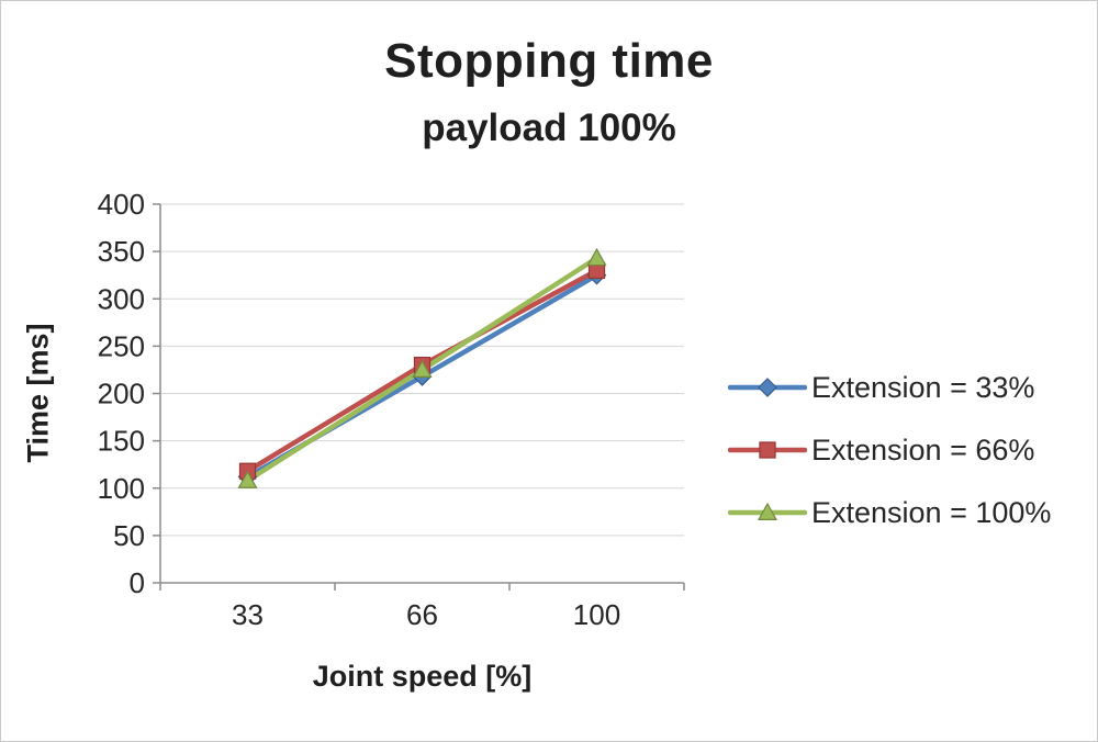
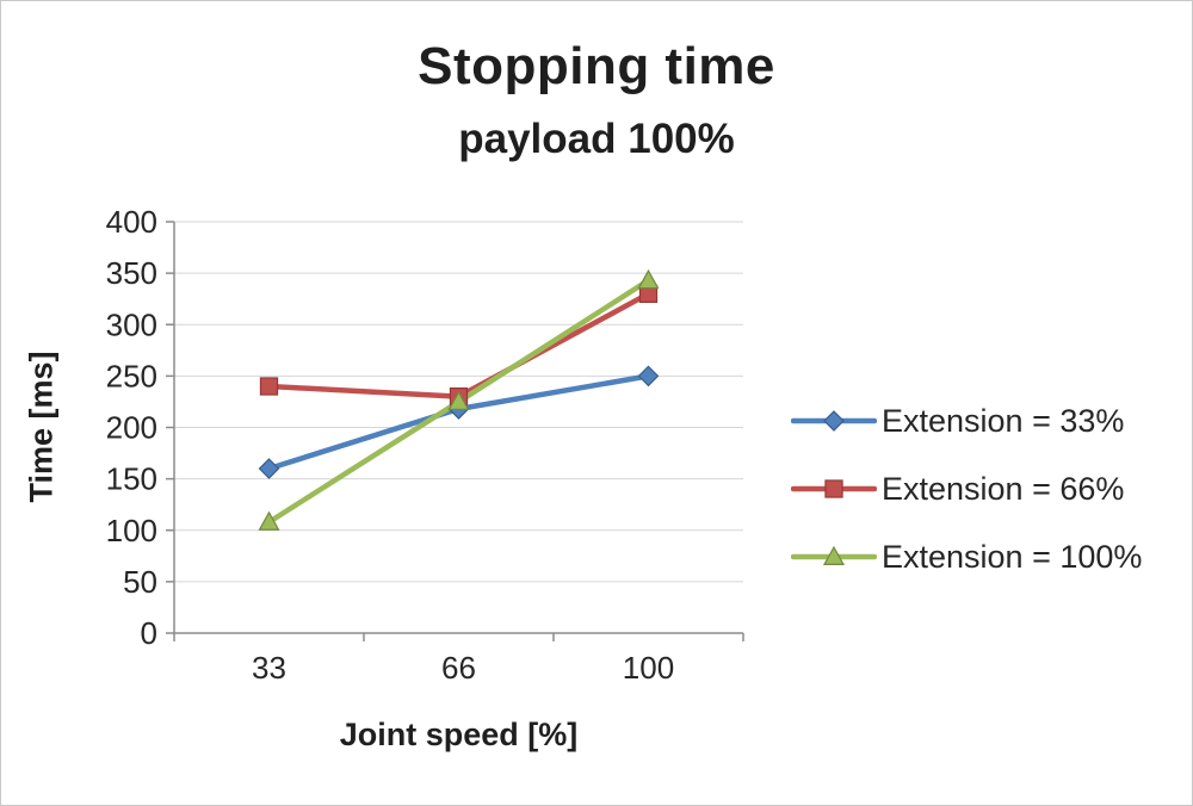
Extension = 33%/33: 110 -> 160
Extension = 66%/33: 120 -> 240
Extension = 33%/100: 320 -> 250
